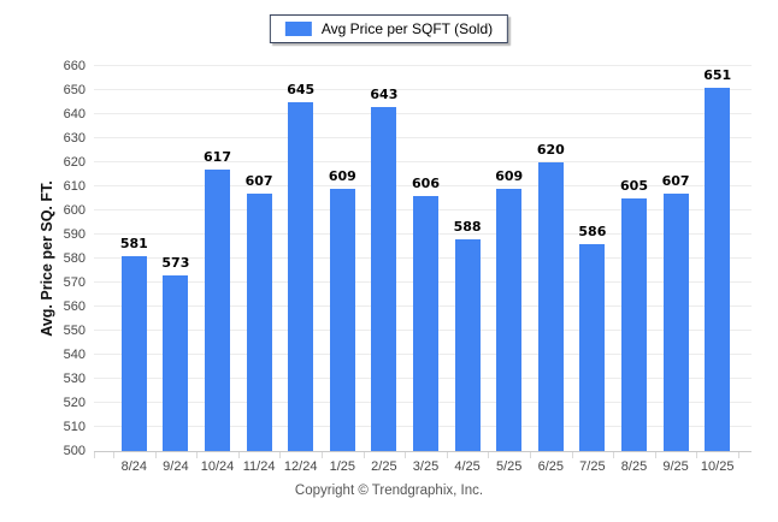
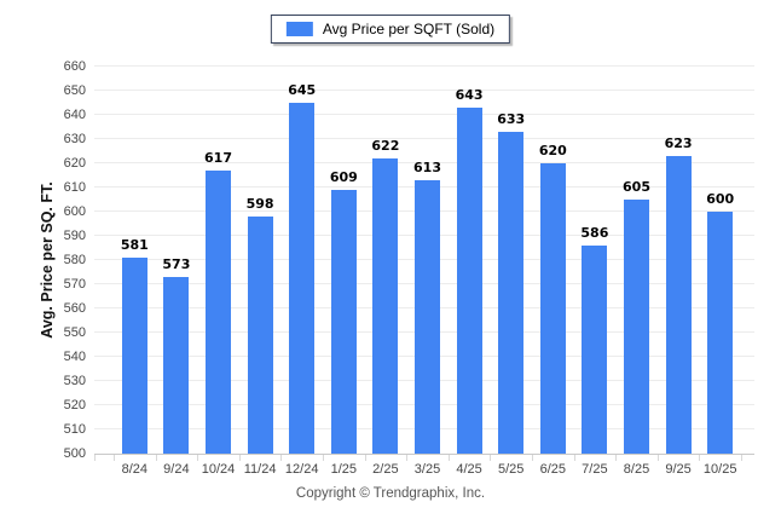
11/24: 607 -> 598
2/25: 643 -> 622
3/25: 606 -> 613
4/25: 588 -> 643
5/25: 609 -> 633
9/25: 607 -> 623
10/25: 651 -> 600
